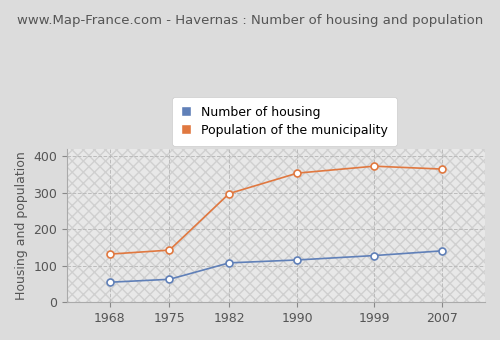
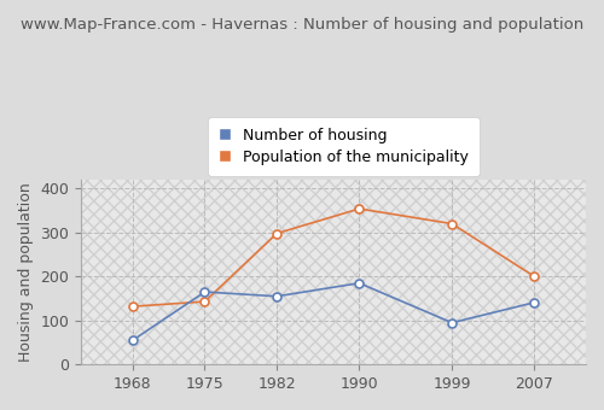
Number of housing/1975: 63 -> 165
Number of housing/1982: 108 -> 155
Number of housing/1990: 116 -> 185
Number of housing/1999: 128 -> 95
Population of the municipality/1999: 373 -> 320
Population of the municipality/2007: 365 -> 200
